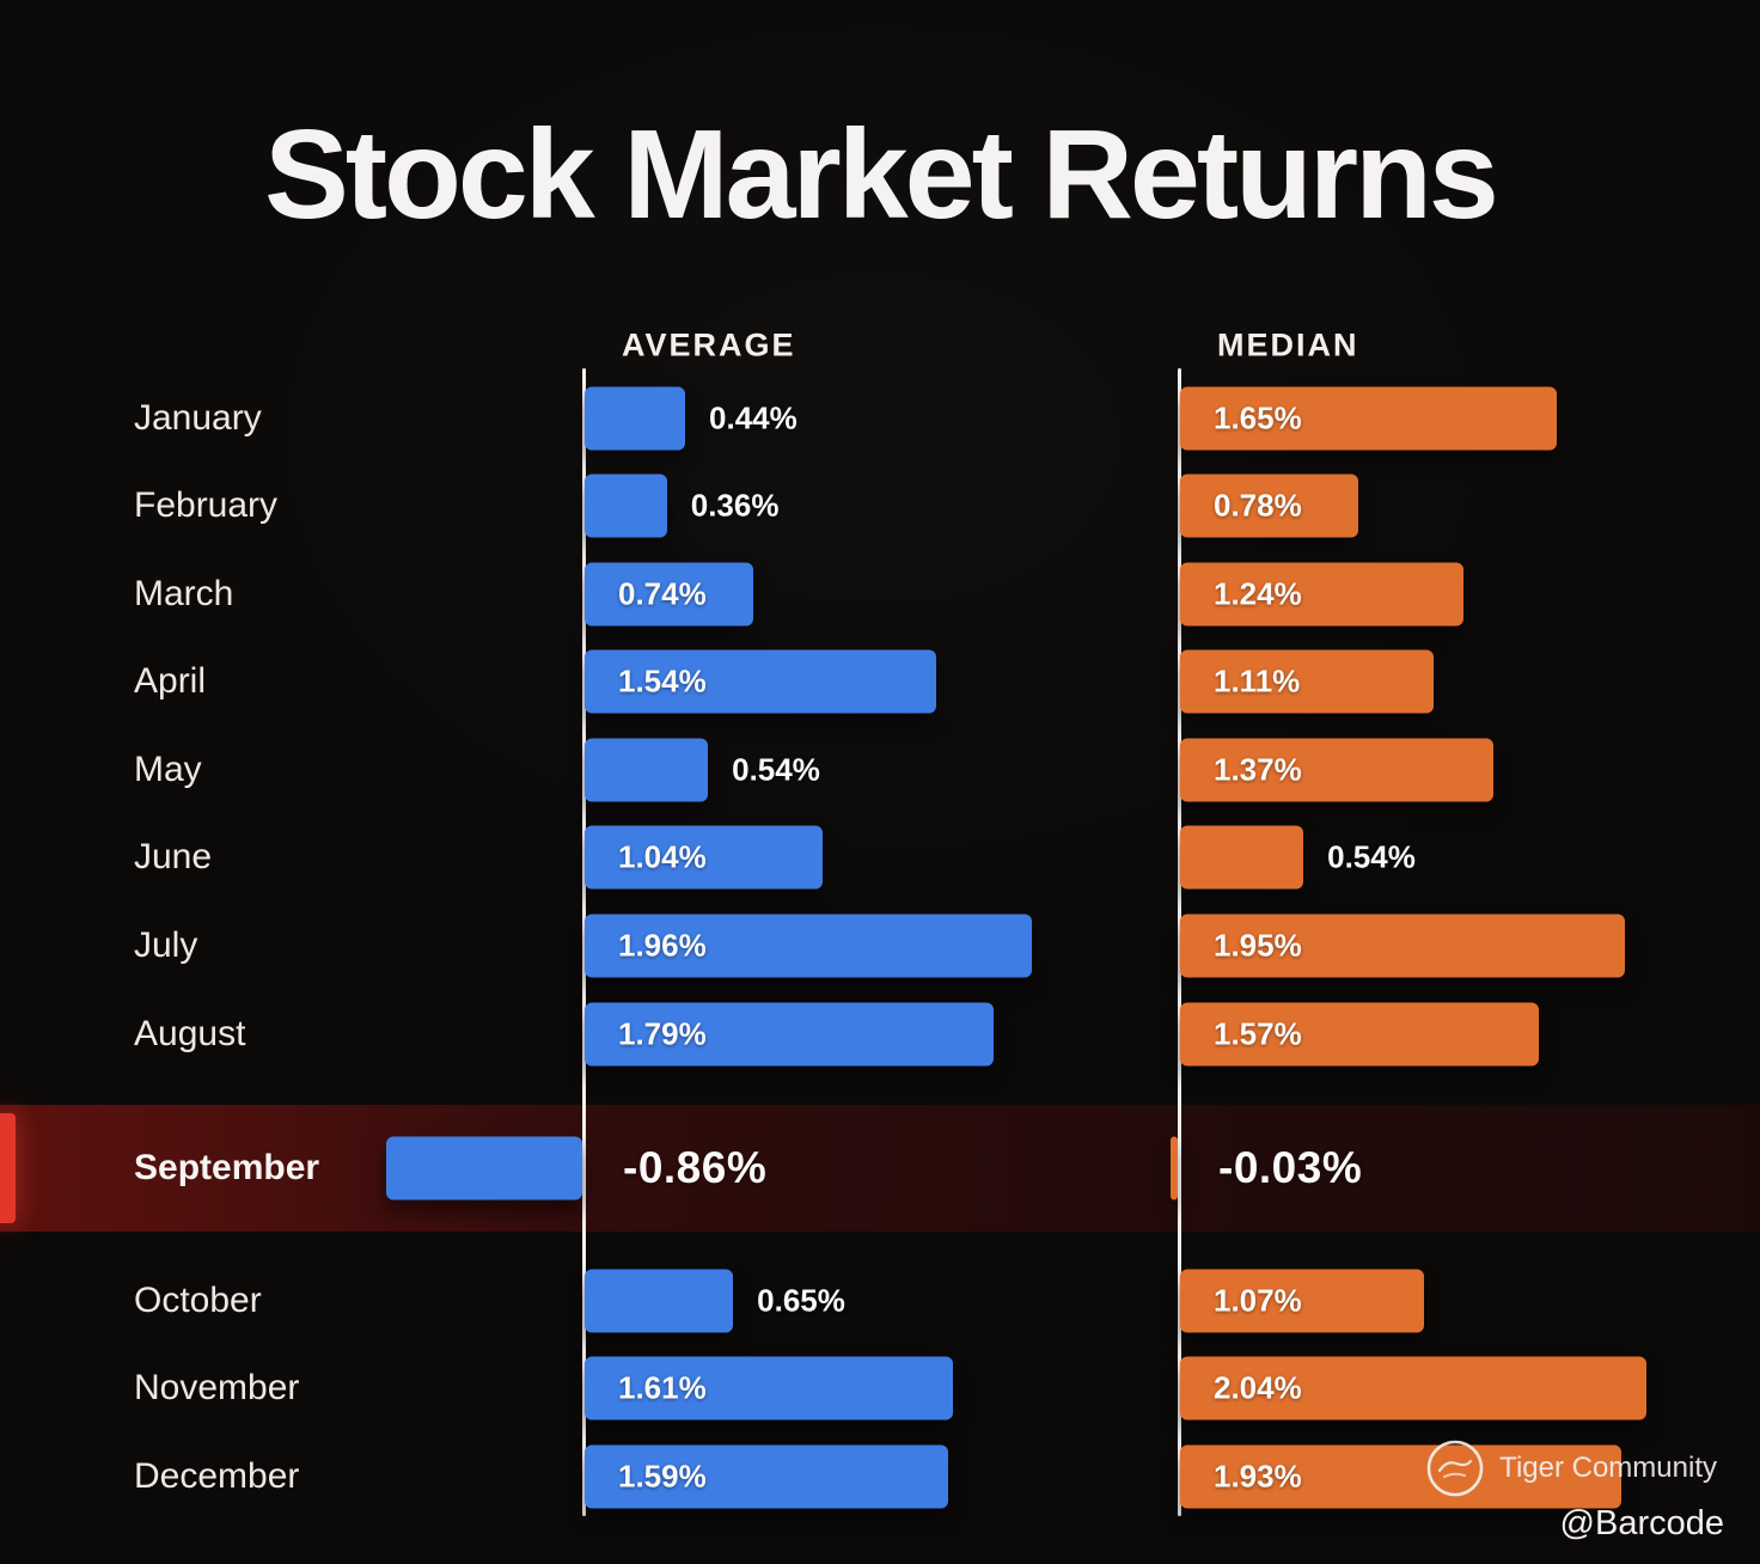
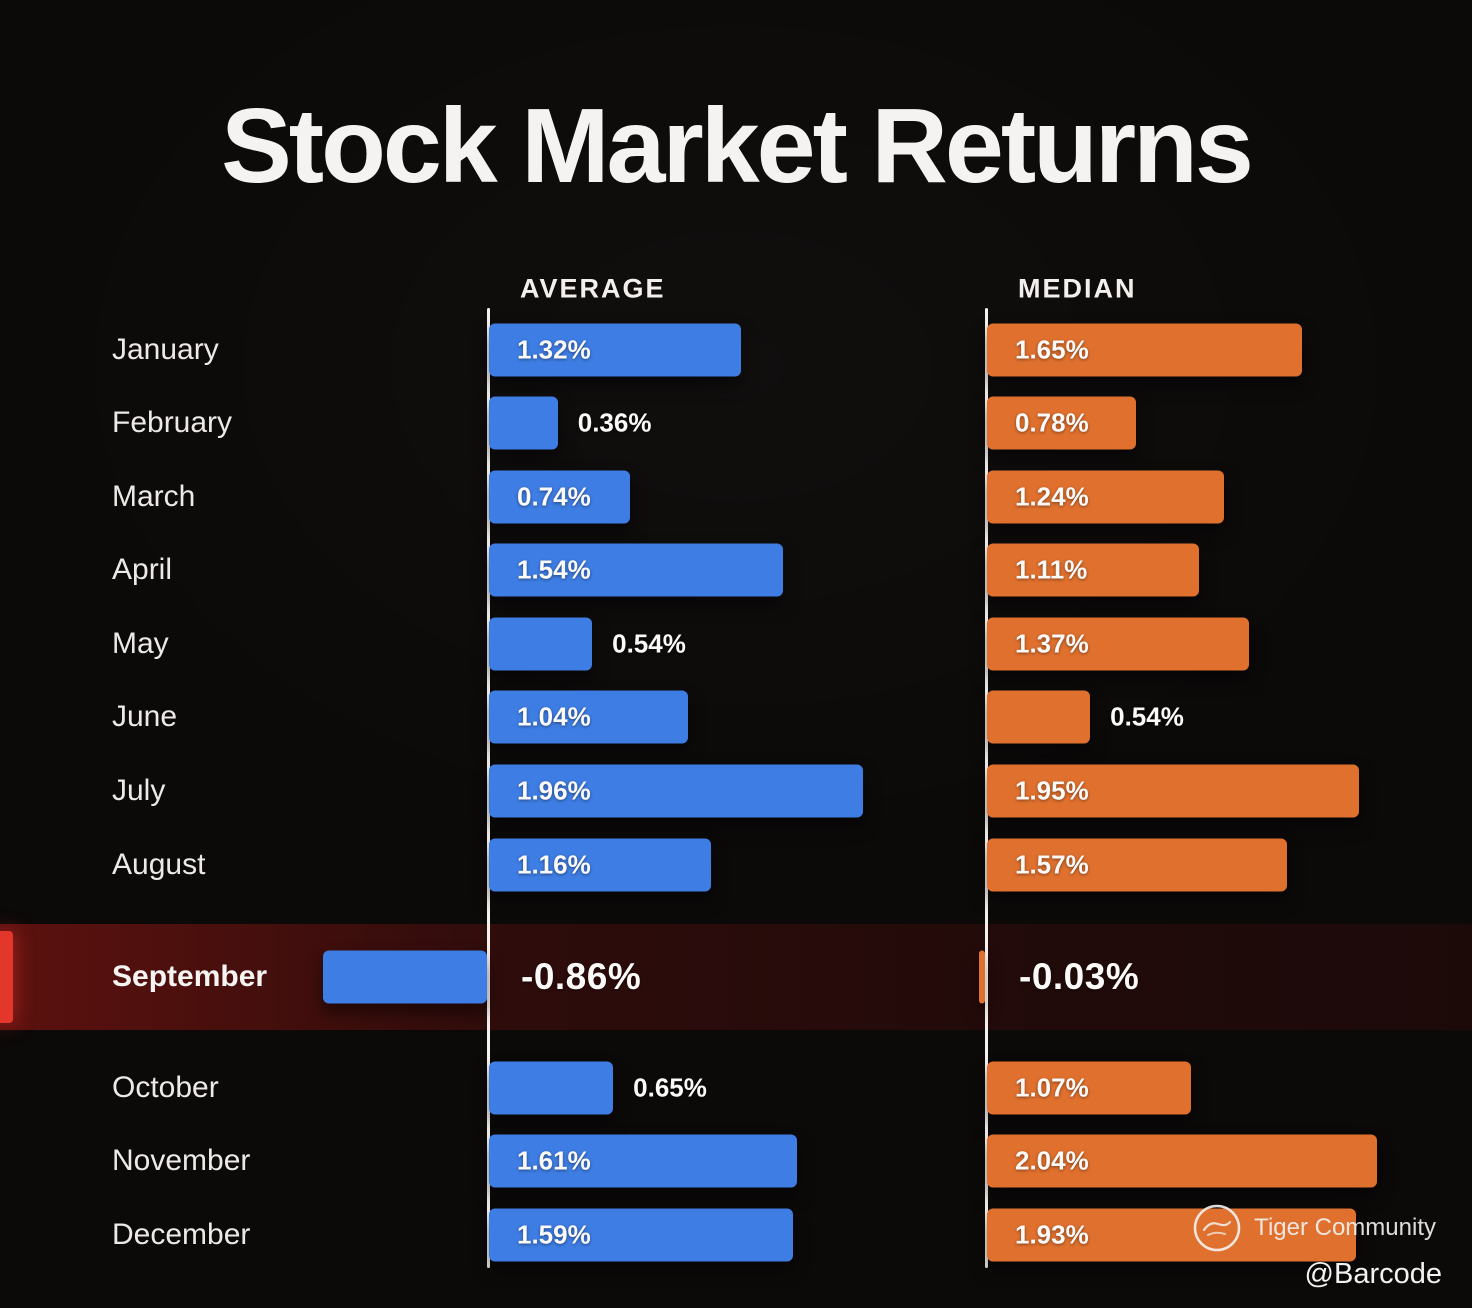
AVERAGE/January: 0.44% -> 1.32%
AVERAGE/August: 1.79% -> 1.16%
